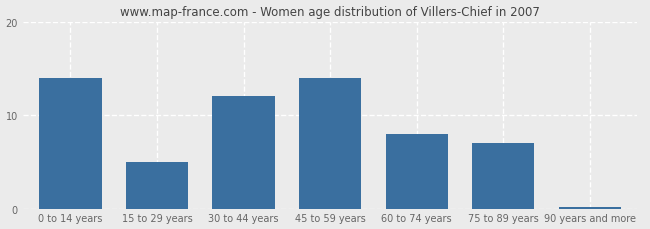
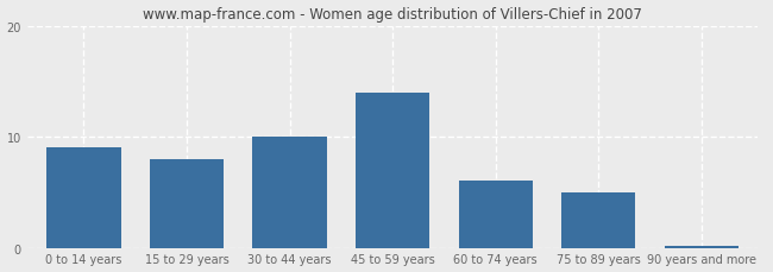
0 to 14 years: 14.0 -> 9.0
15 to 29 years: 5.0 -> 8.0
30 to 44 years: 12.0 -> 10.0
60 to 74 years: 8.0 -> 6.0
75 to 89 years: 7.0 -> 5.0
